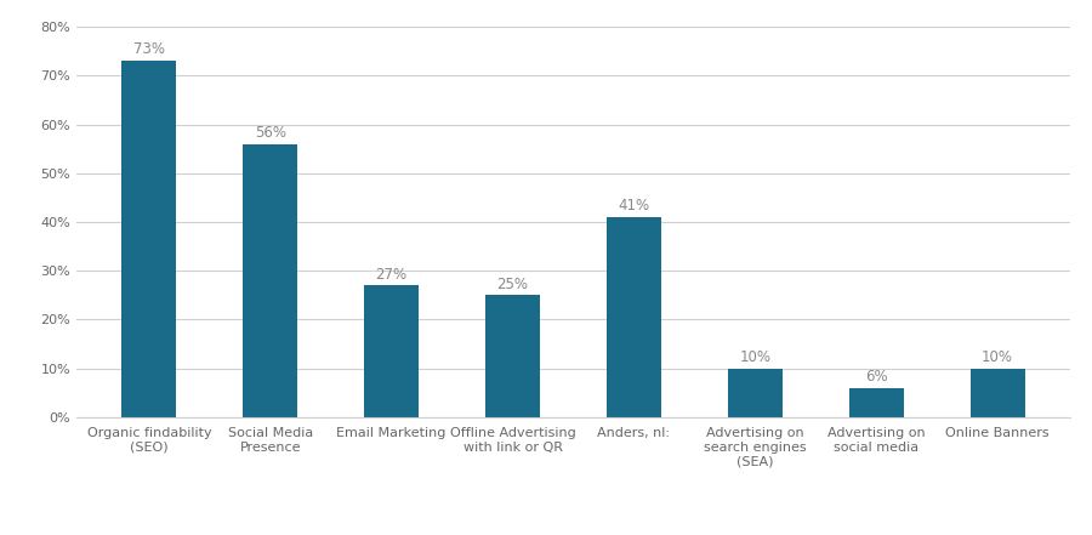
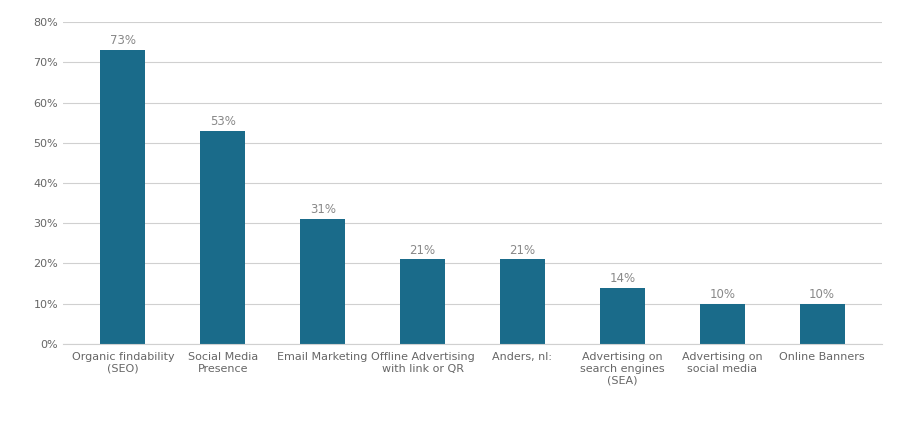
Social Media Presence: 56% -> 53%
Email Marketing: 27% -> 31%
Offline Advertising with link or QR: 25% -> 21%
Anders, nl:: 41% -> 21%
Advertising on search engines (SEA): 10% -> 14%
Advertising on social media: 6% -> 10%
